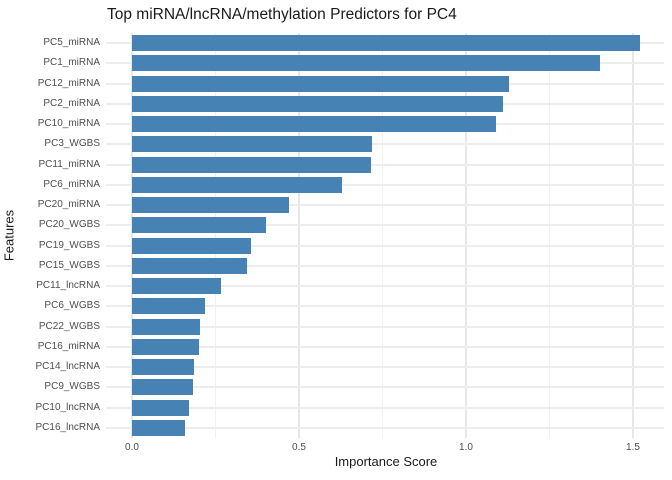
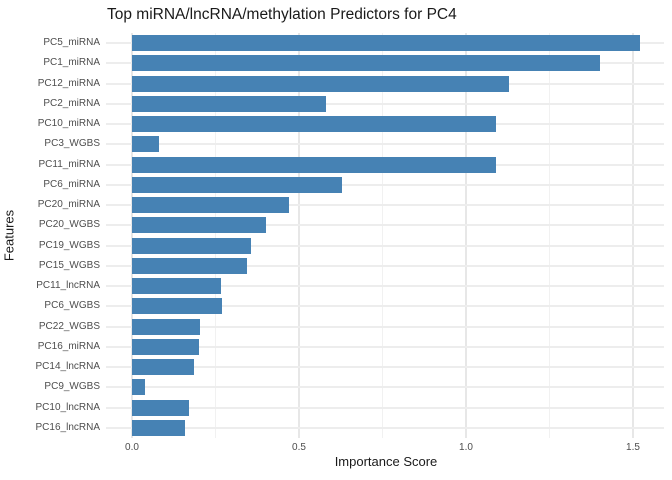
PC2_miRNA: 1.11 -> 0.58
PC3_WGBS: 0.72 -> 0.08
PC11_miRNA: 0.71 -> 1.09
PC6_WGBS: 0.22 -> 0.27
PC9_WGBS: 0.18 -> 0.04
